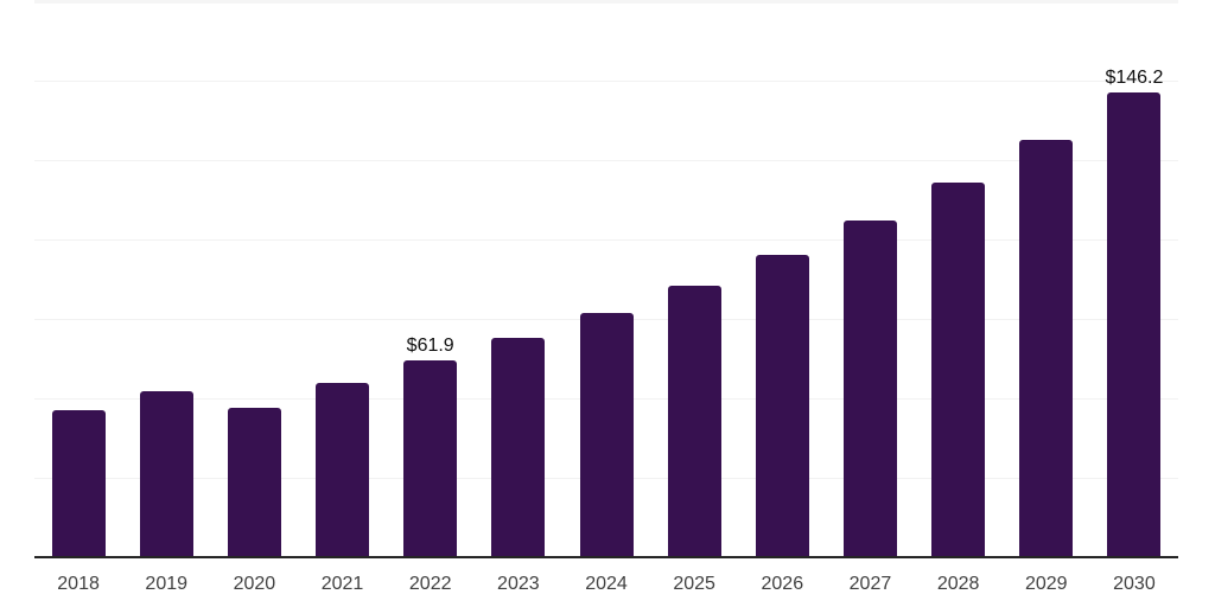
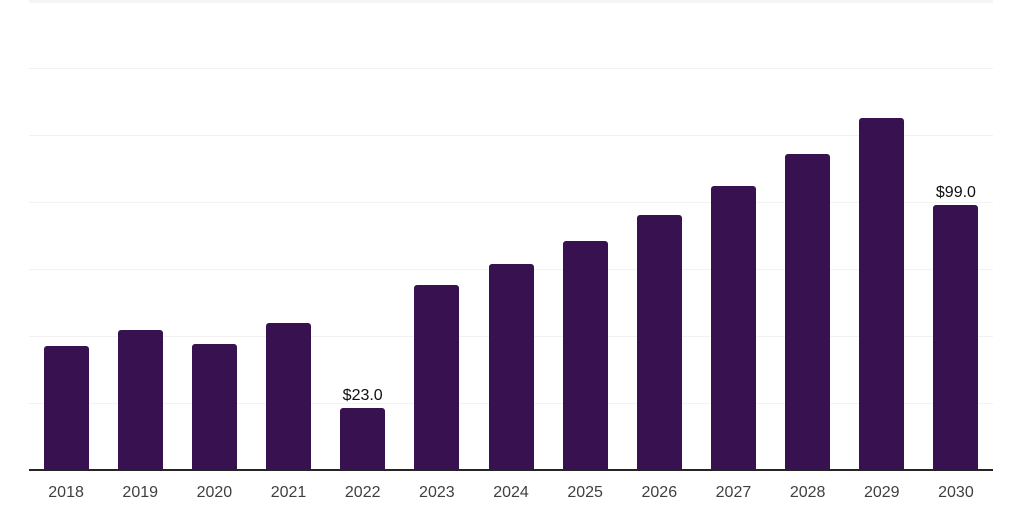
2022: $61.9 -> $23.0
2030: $146.2 -> $99.0
